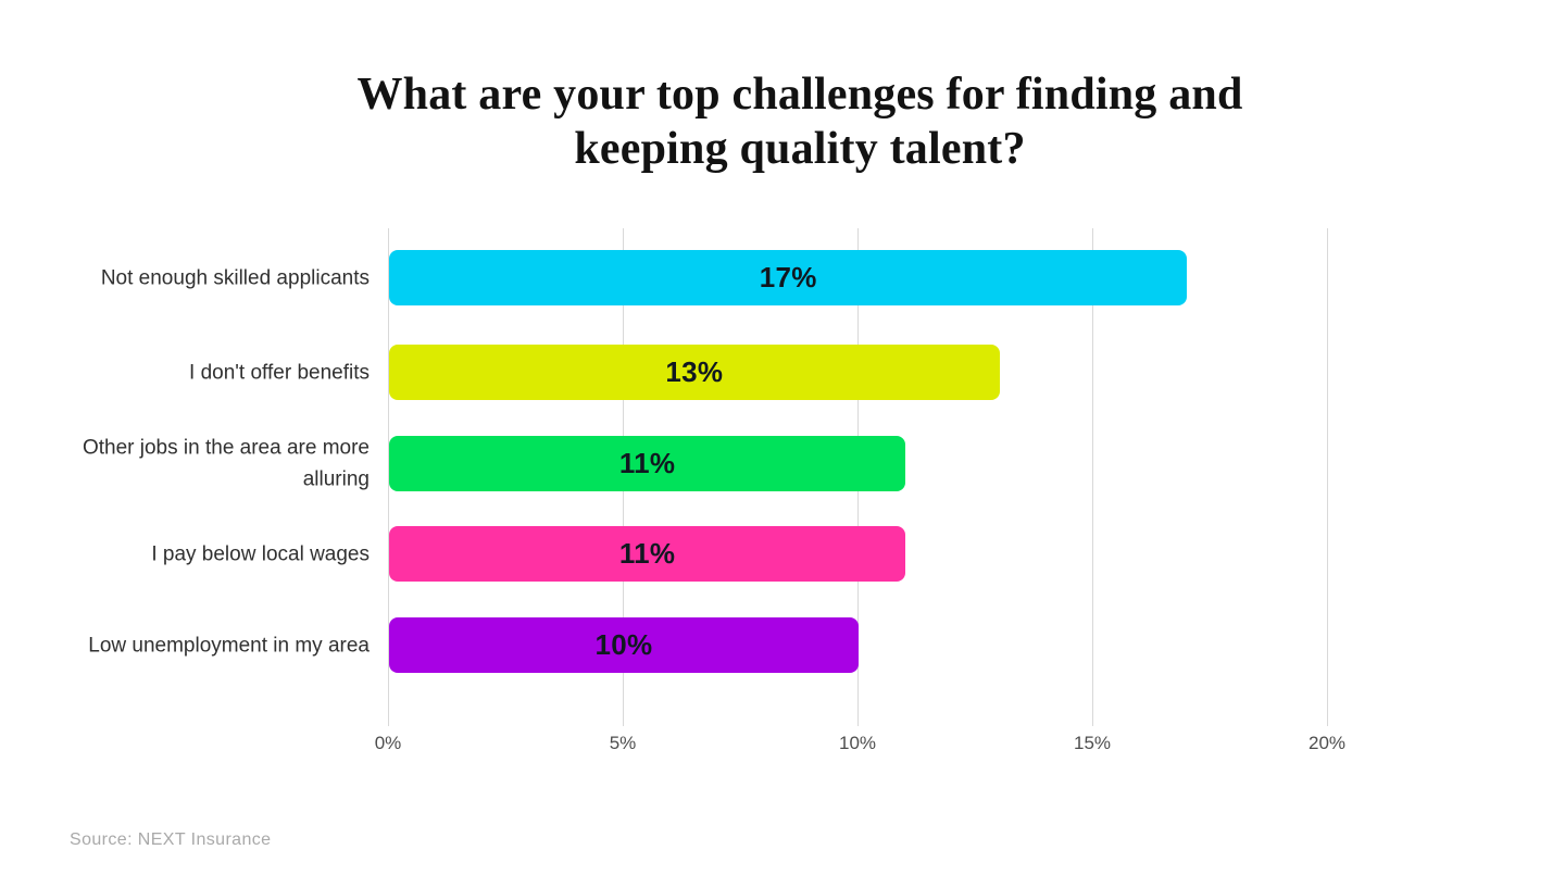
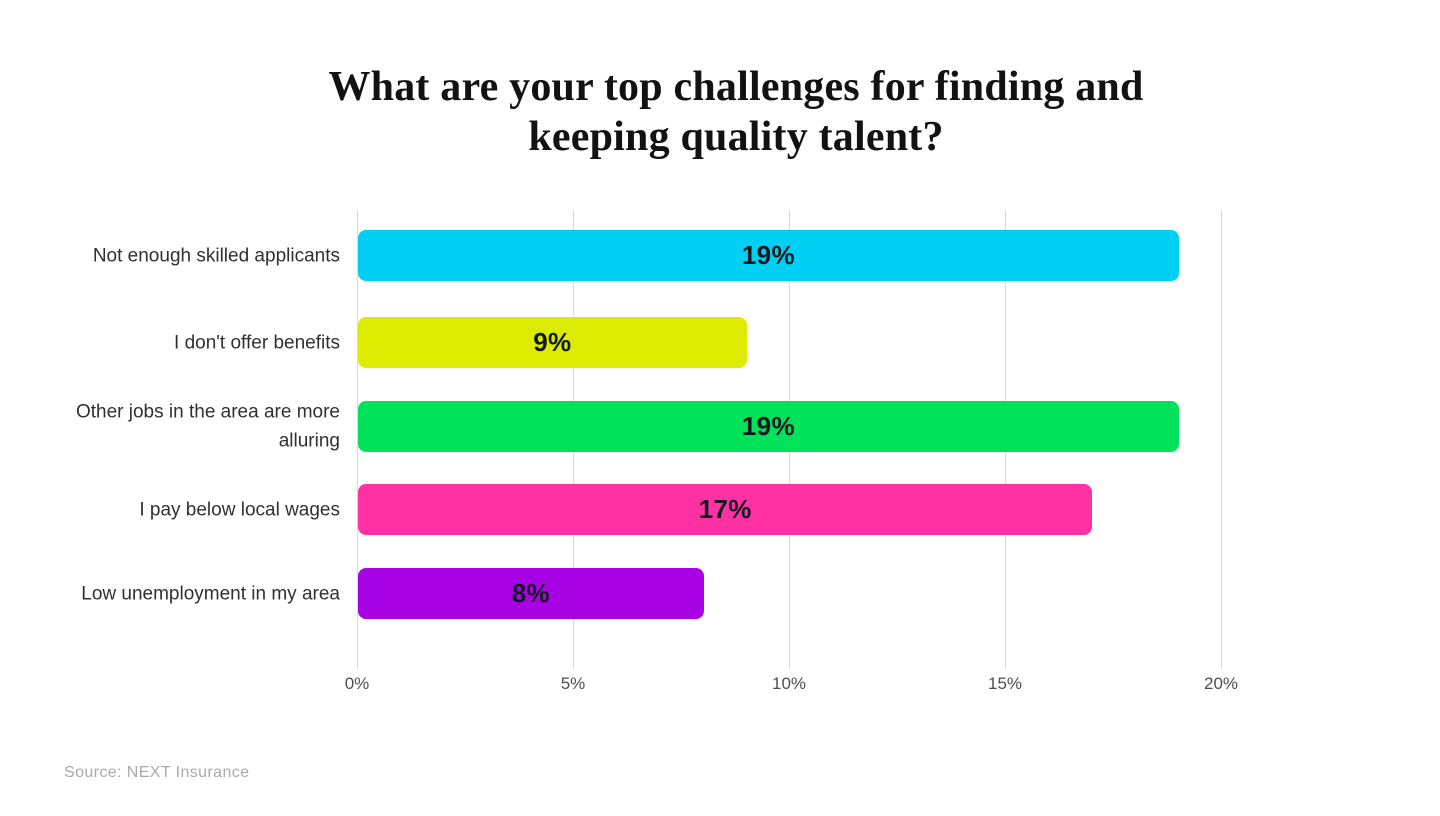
Not enough skilled applicants: 17% -> 19%
I don't offer benefits: 13% -> 9%
Other jobs in the area are more alluring: 11% -> 19%
I pay below local wages: 11% -> 17%
Low unemployment in my area: 10% -> 8%
